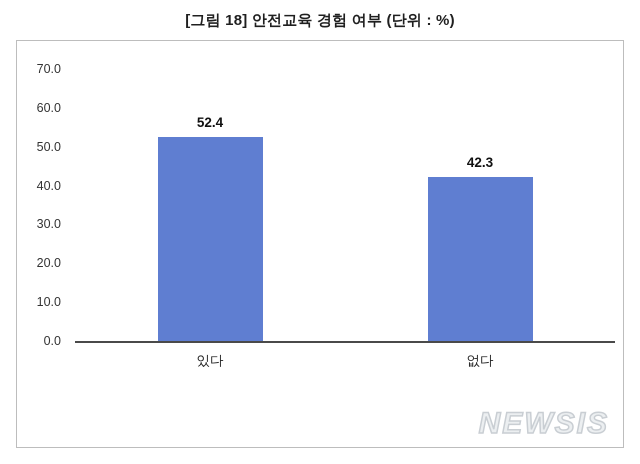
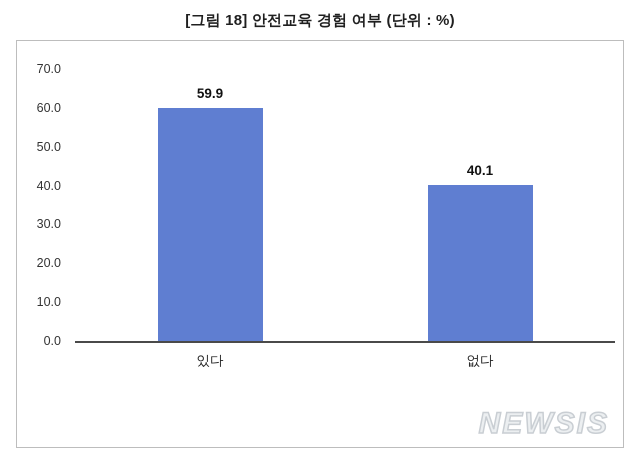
있다: 52.4 -> 59.9
없다: 42.3 -> 40.1
